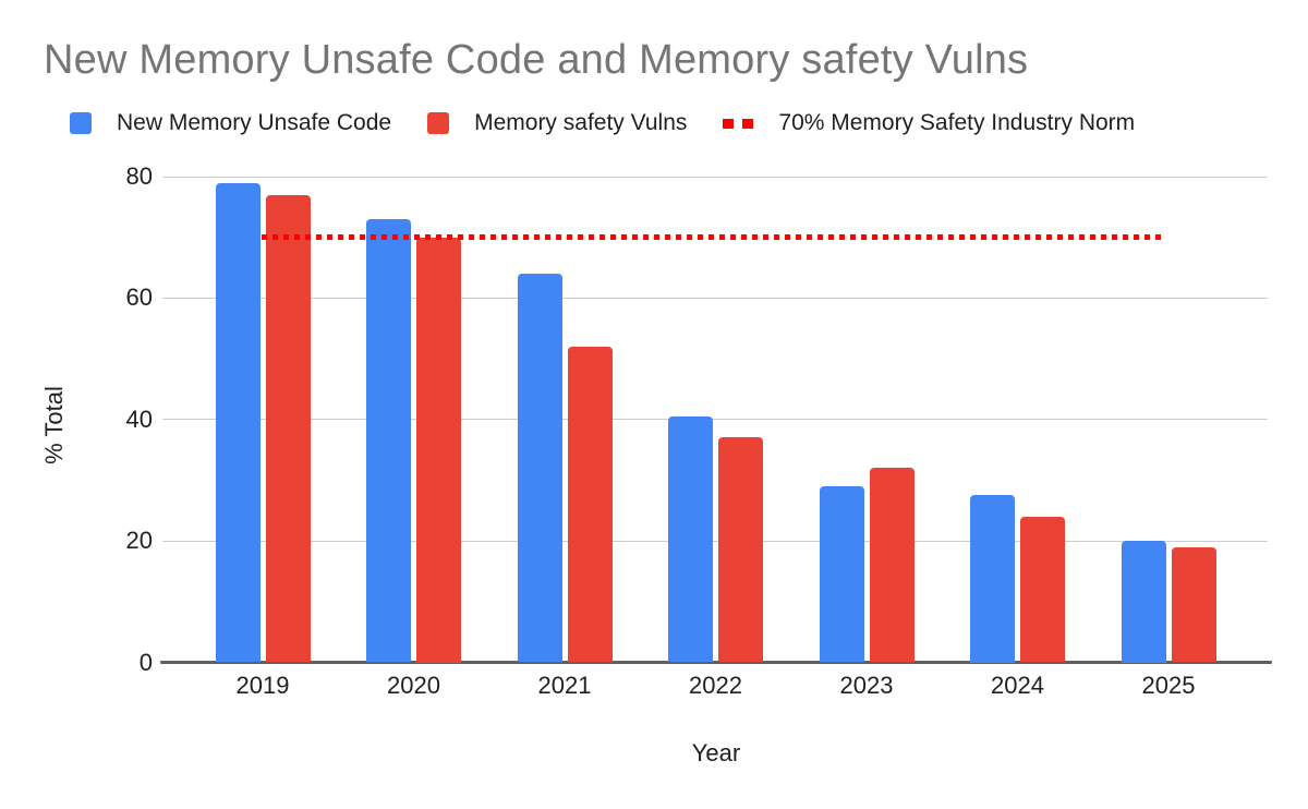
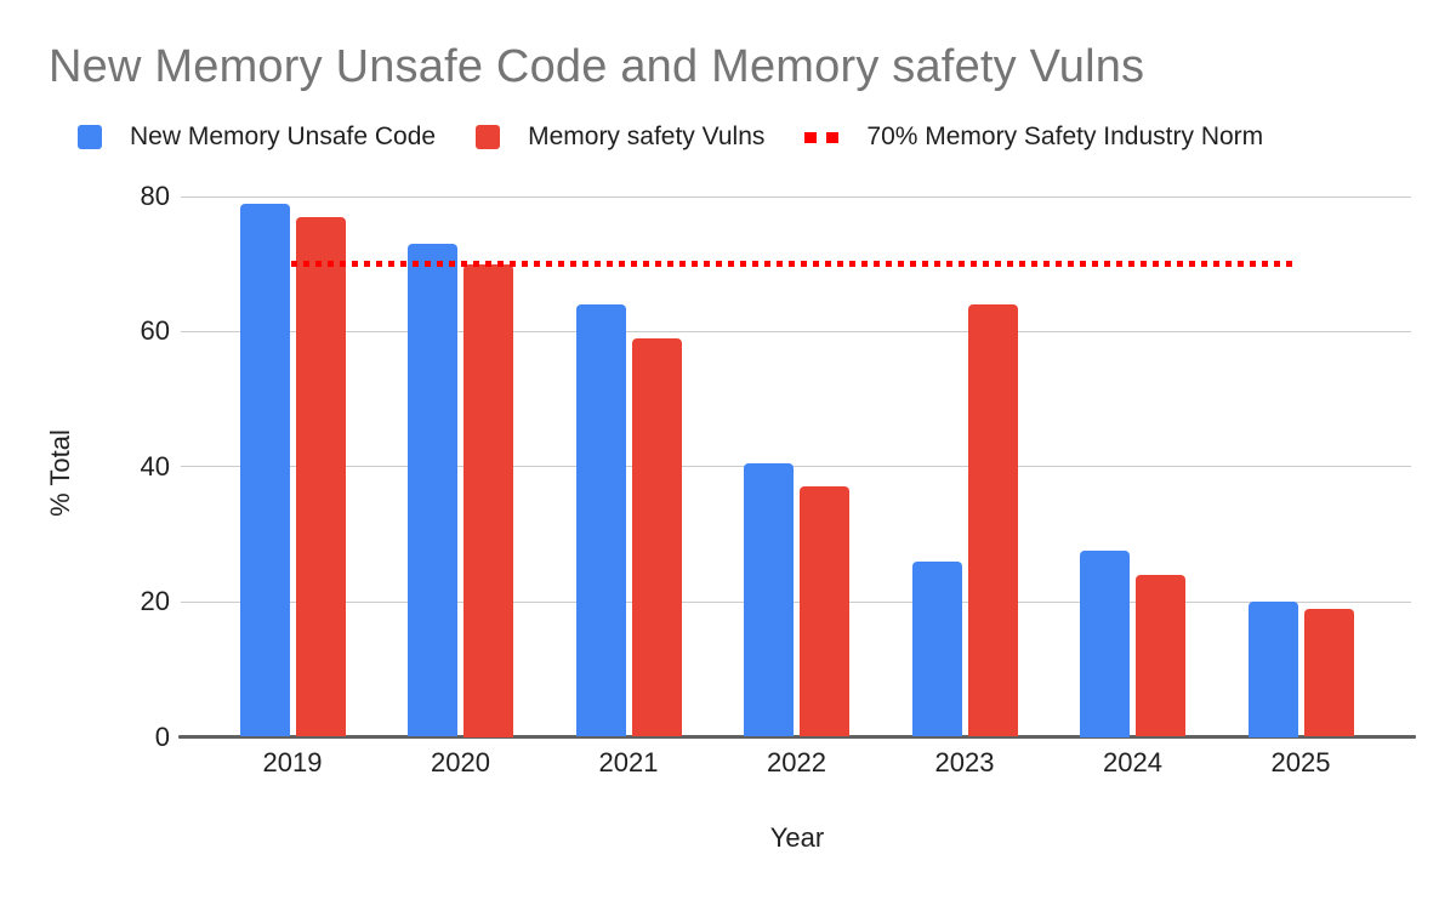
Memory safety Vulns/2021: 52 -> 59
New Memory Unsafe Code/2023: 29 -> 26
Memory safety Vulns/2023: 32 -> 64
